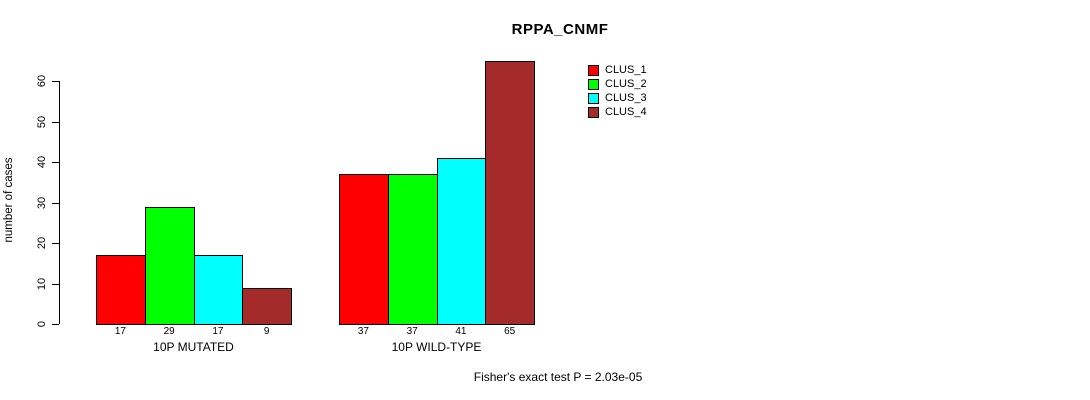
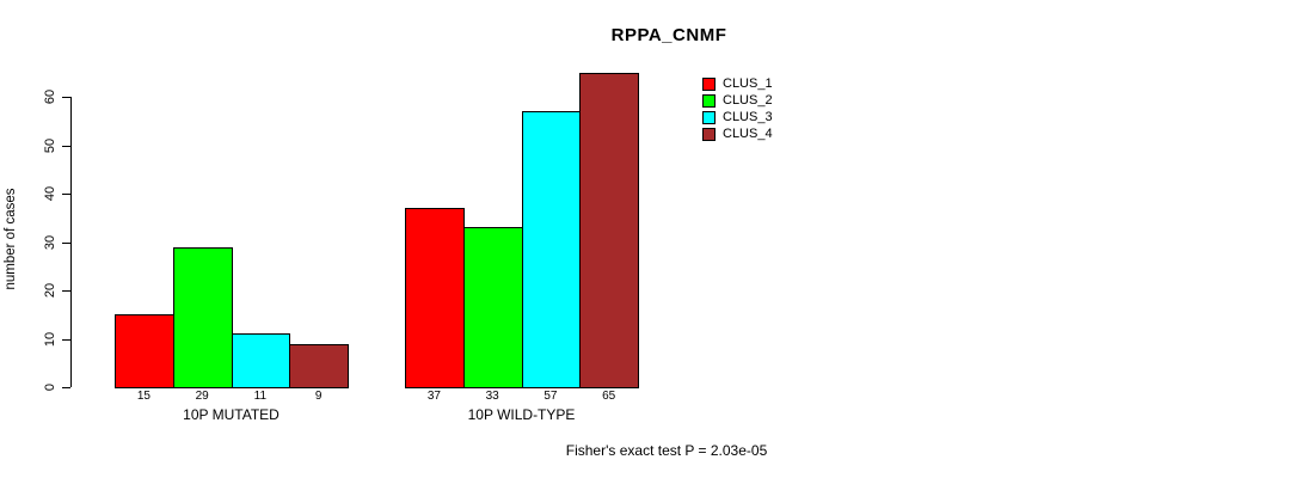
CLUS_1/10P MUTATED: 17 -> 15
CLUS_3/10P MUTATED: 17 -> 11
CLUS_2/10P WILD-TYPE: 37 -> 33
CLUS_3/10P WILD-TYPE: 41 -> 57
